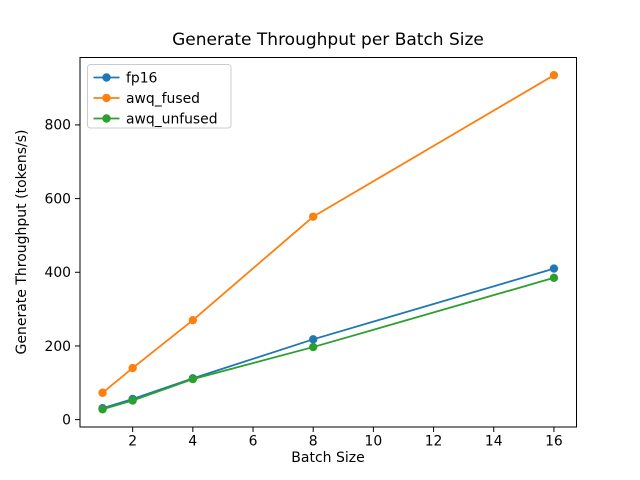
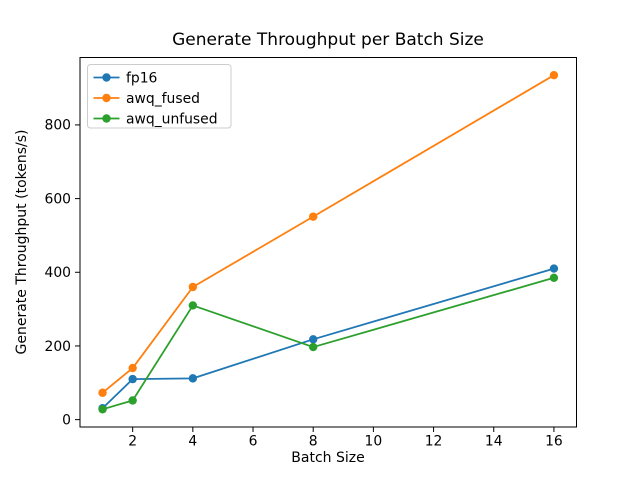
fp16/2: 60 -> 110
awq_fused/4: 270 -> 360
awq_unfused/4: 110 -> 310
